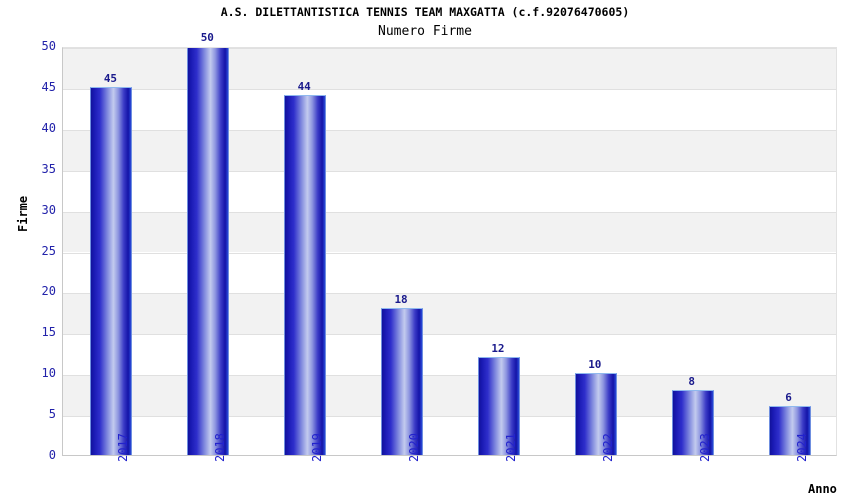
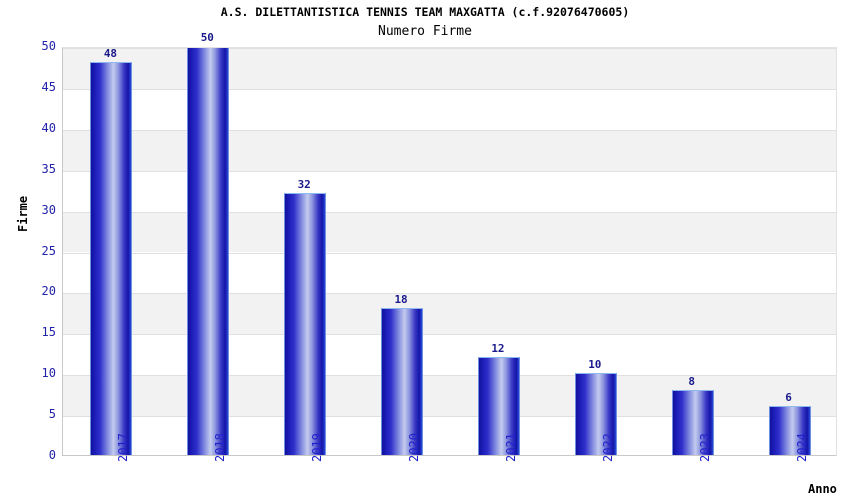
2017: 45 -> 48
2019: 44 -> 32
